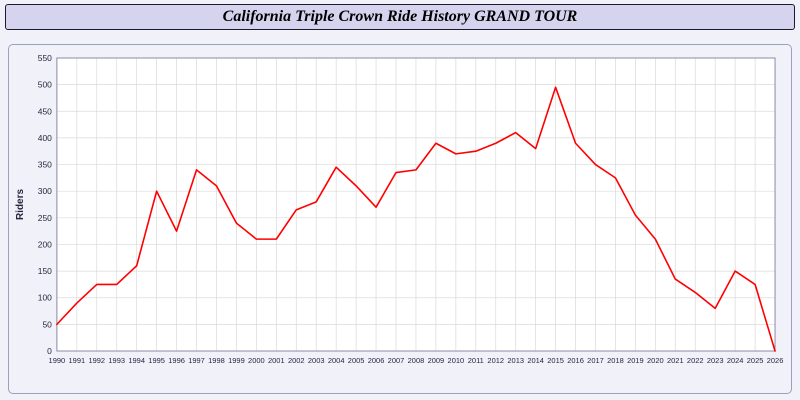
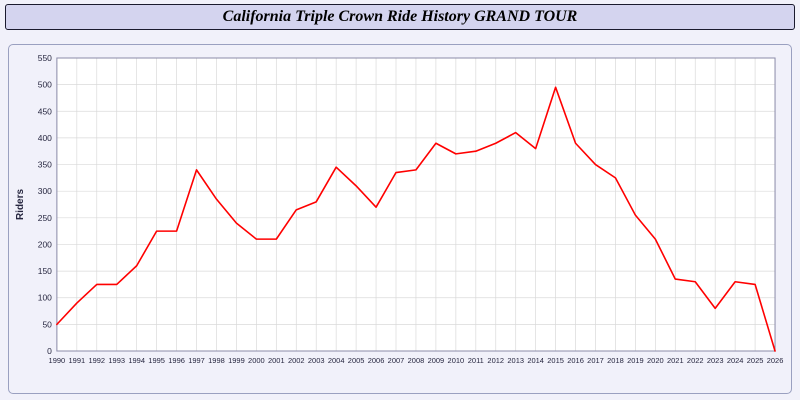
1995: 300 -> 220
1998: 310 -> 280
2022: 110 -> 130
2024: 150 -> 130
